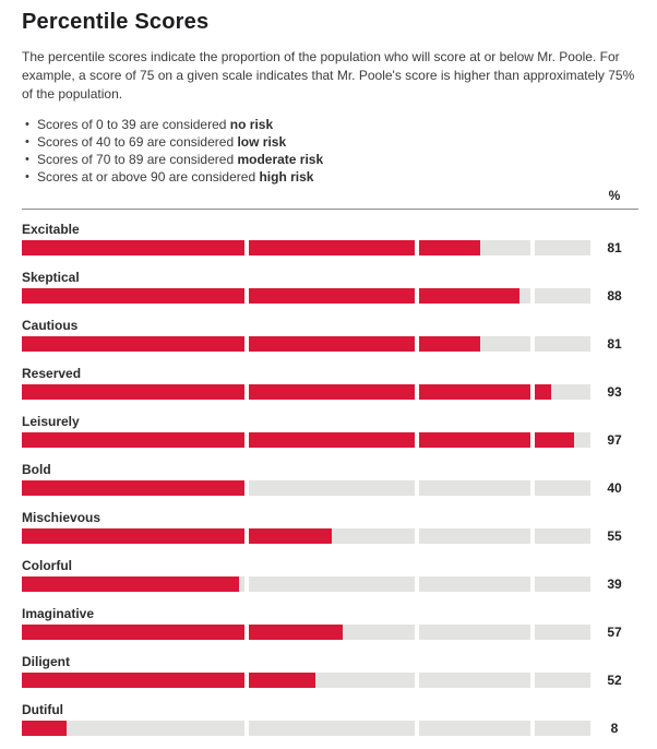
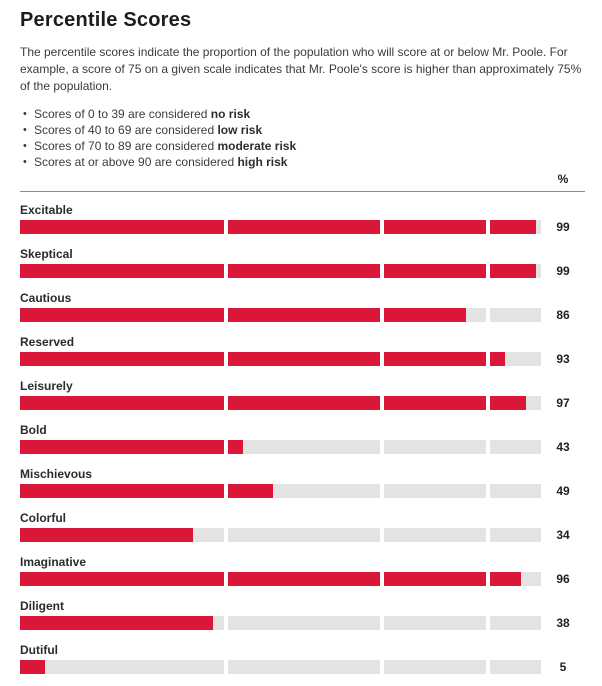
Excitable: 81 -> 99
Skeptical: 88 -> 99
Cautious: 81 -> 86
Bold: 40 -> 43
Mischievous: 55 -> 49
Colorful: 39 -> 34
Imaginative: 57 -> 96
Diligent: 52 -> 38
Dutiful: 8 -> 5
